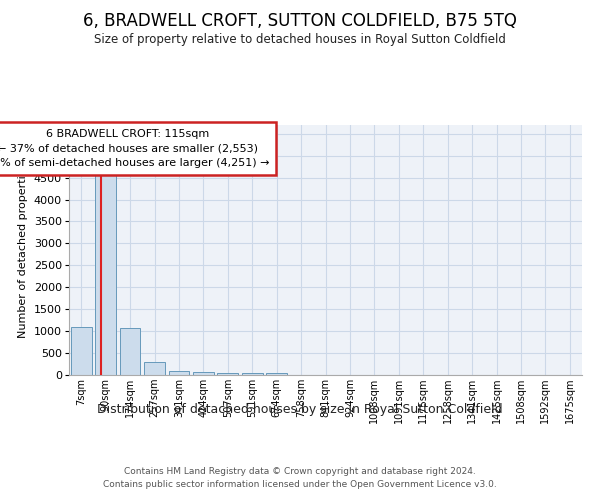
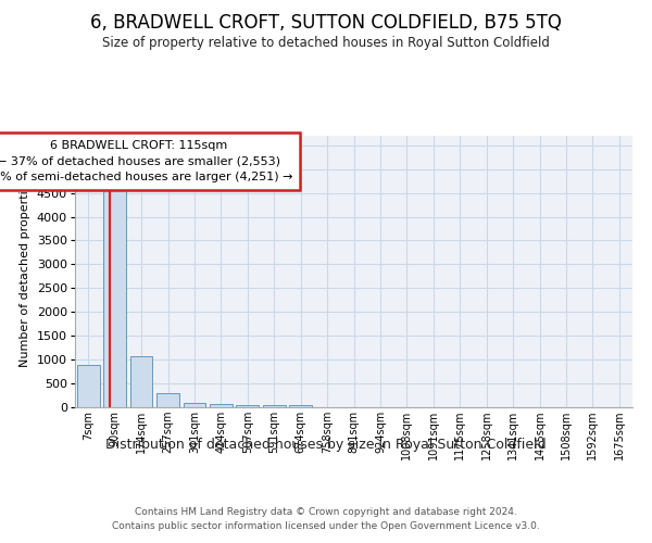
7sqm: 1100 -> 900
